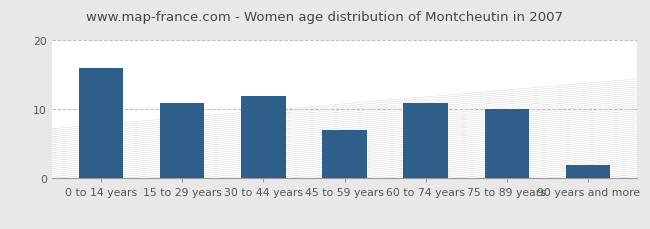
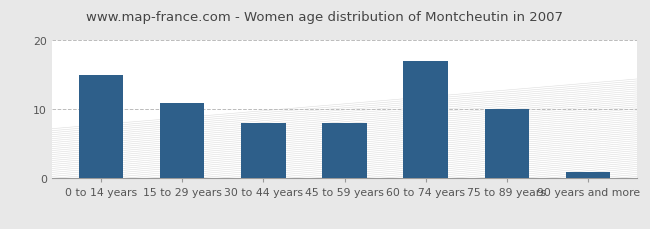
0 to 14 years: 16 -> 15
30 to 44 years: 12 -> 8
45 to 59 years: 7 -> 8
60 to 74 years: 11 -> 17
90 years and more: 2 -> 1
